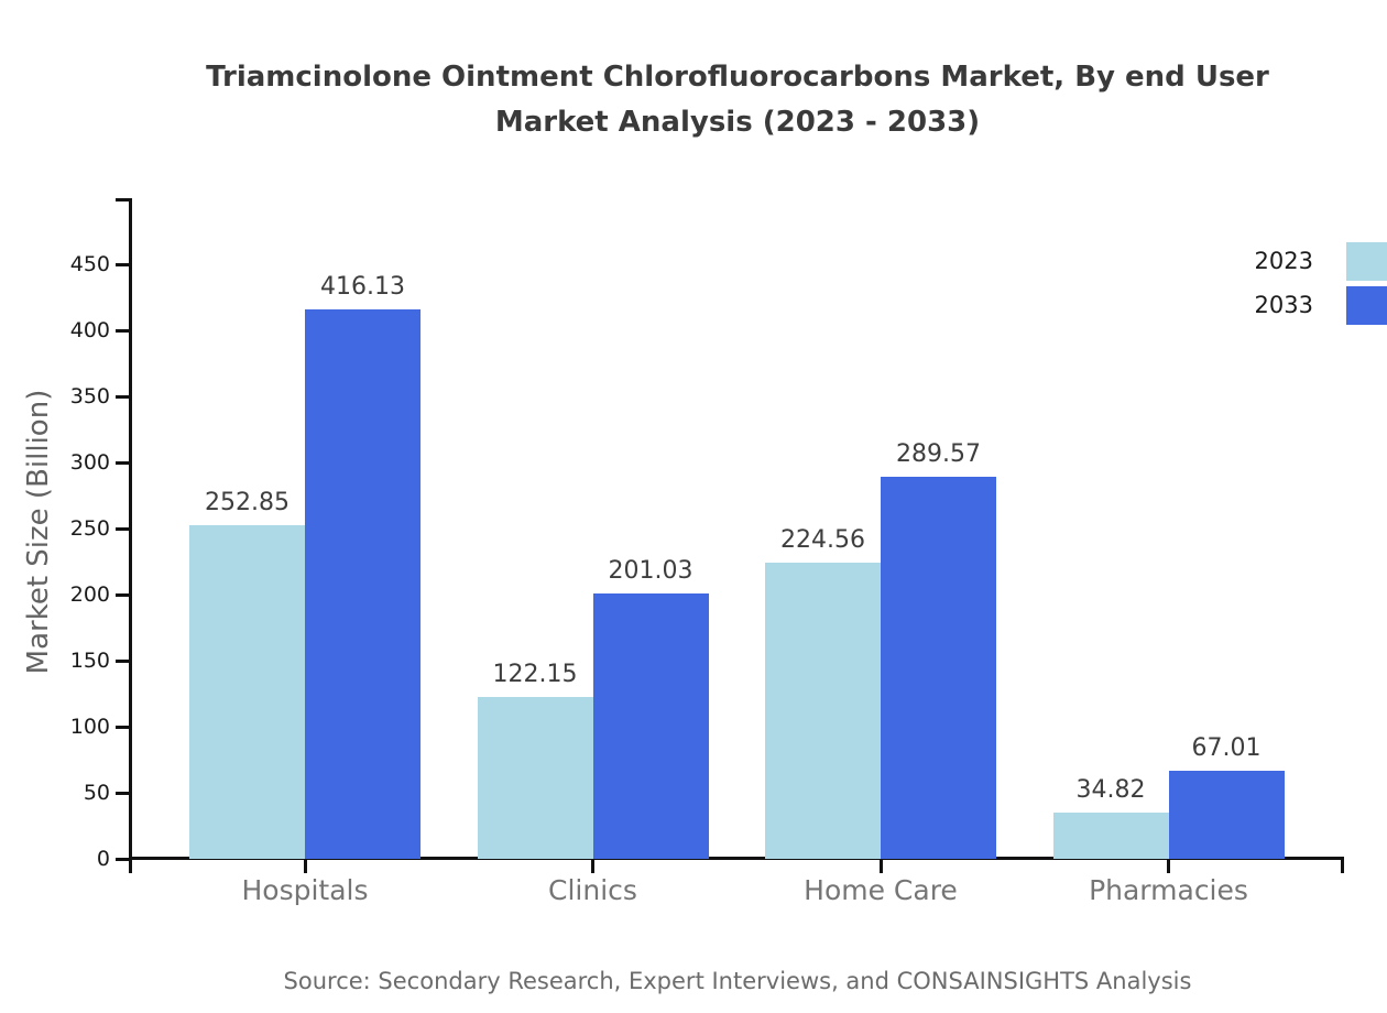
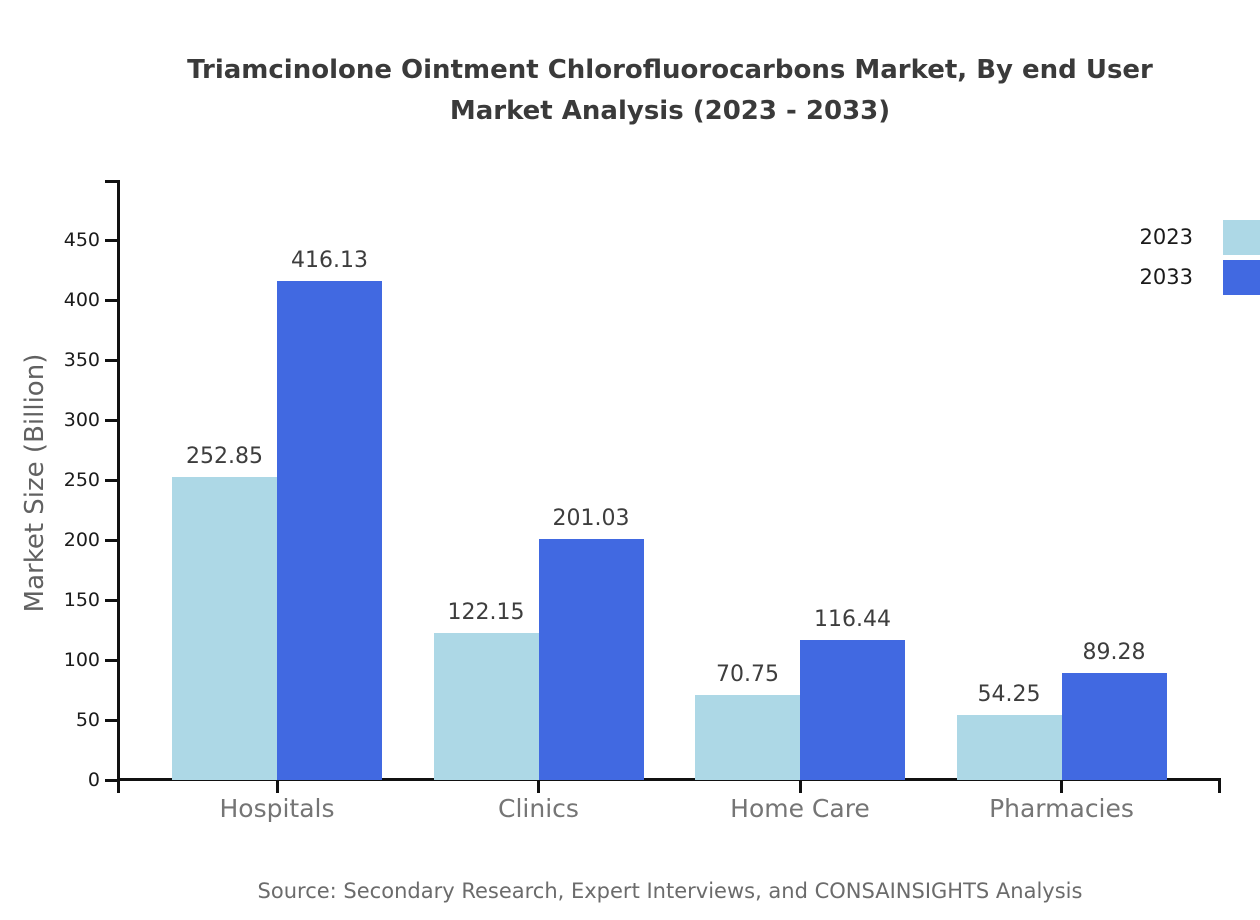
2023/Home Care: 224.56 -> 70.75
2033/Home Care: 289.57 -> 116.44
2023/Pharmacies: 34.82 -> 54.25
2033/Pharmacies: 67.01 -> 89.28
